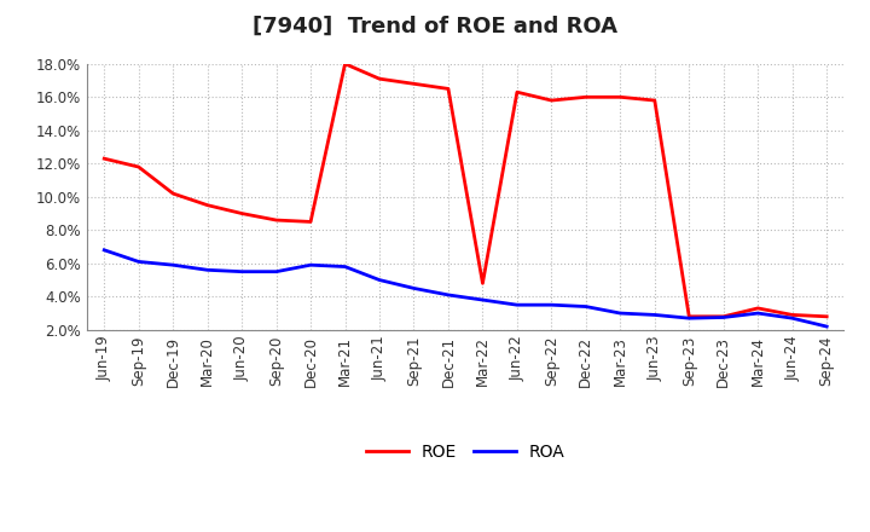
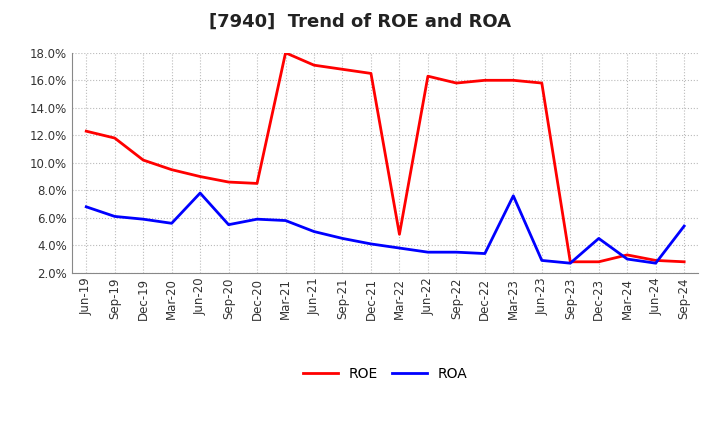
ROA/Jun-20: 5.5% -> 7.8%
ROA/Mar-23: 3.0% -> 7.6%
ROA/Dec-23: 2.8% -> 4.5%
ROA/Sep-24: 2.2% -> 5.4%
